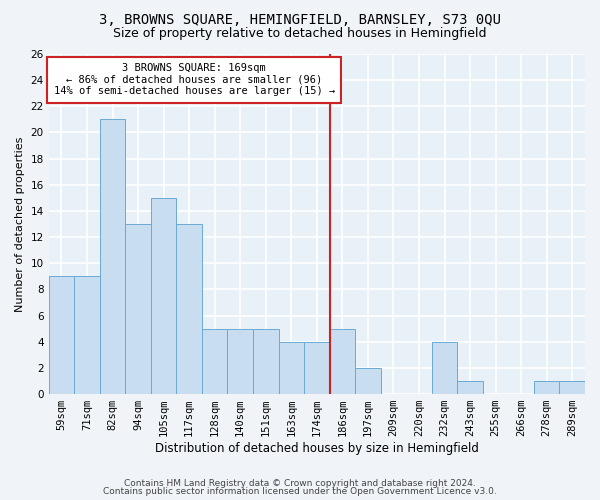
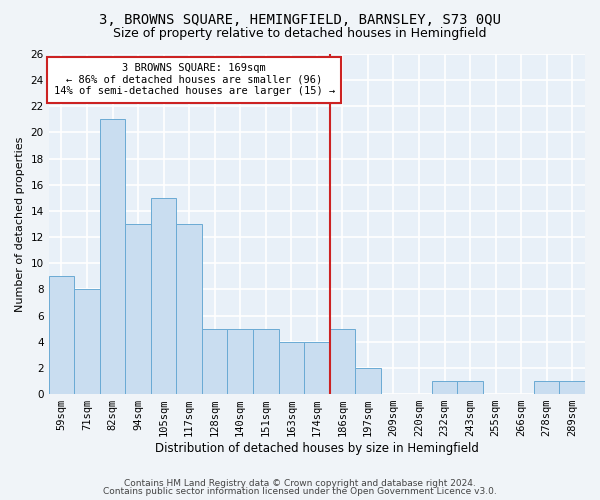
71sqm: 9 -> 8
232sqm: 4 -> 1
